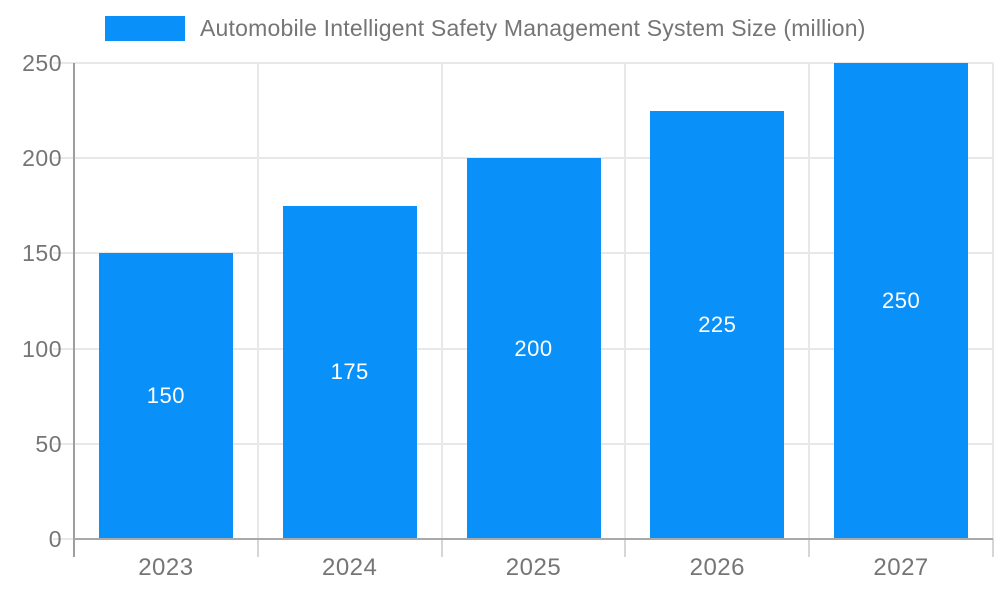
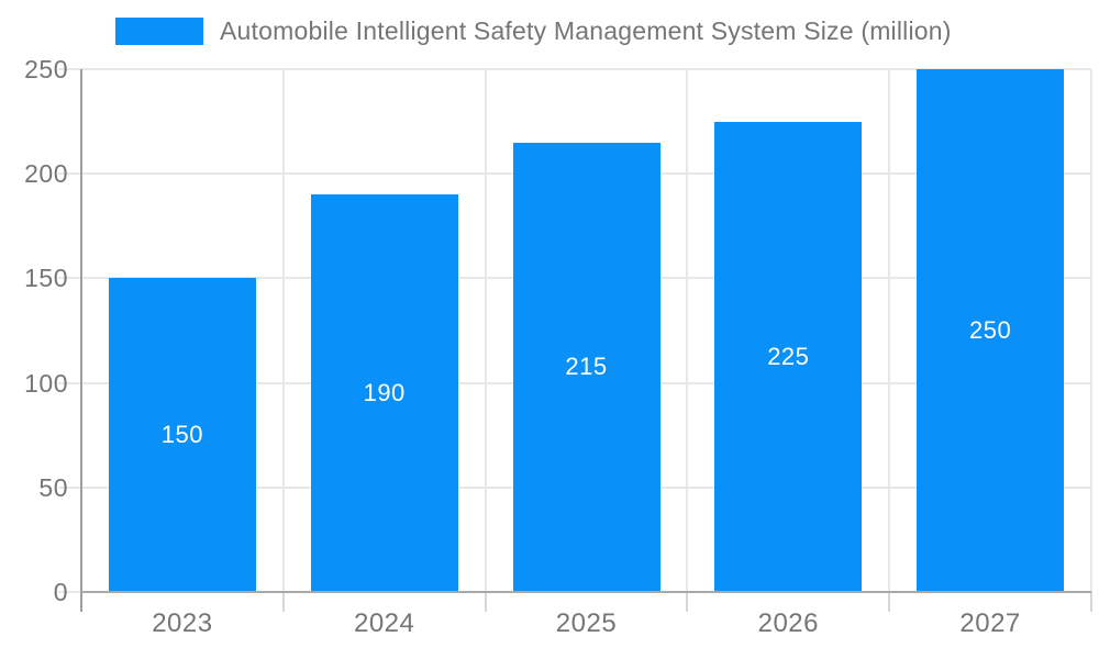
2024: 175 -> 190
2025: 200 -> 215
